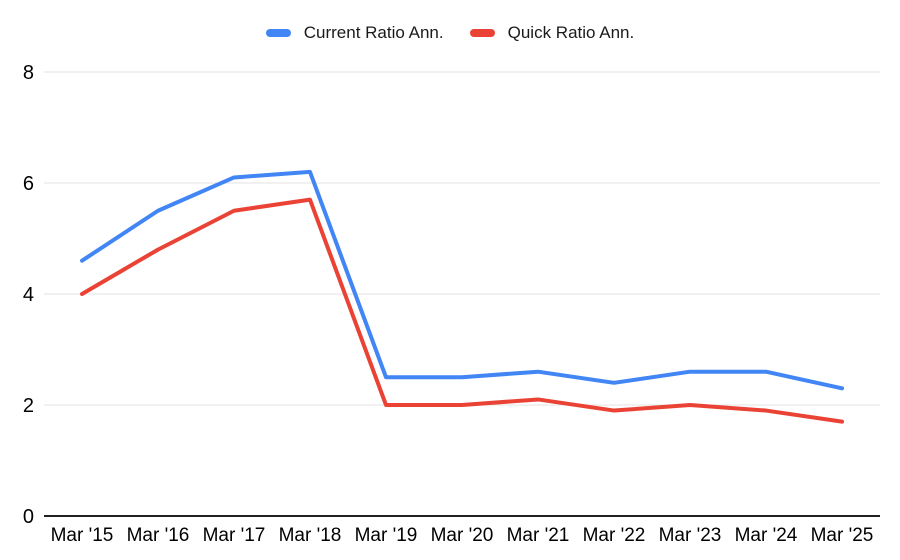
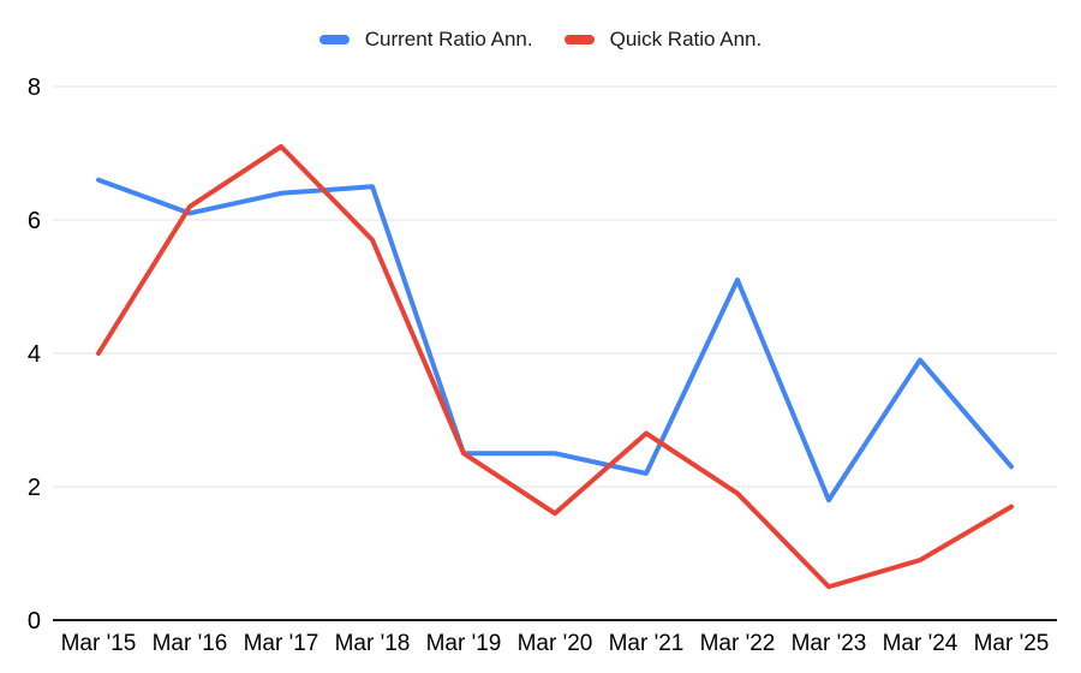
Current Ratio Ann./Mar '15: 4.6 -> 6.6
Current Ratio Ann./Mar '16: 5.5 -> 6.1
Quick Ratio Ann./Mar '16: 4.8 -> 6.2
Current Ratio Ann./Mar '17: 6.1 -> 6.4
Quick Ratio Ann./Mar '17: 5.5 -> 7.1
Current Ratio Ann./Mar '18: 6.2 -> 6.5
Quick Ratio Ann./Mar '19: 2.0 -> 2.5
Quick Ratio Ann./Mar '20: 2.0 -> 1.6
Current Ratio Ann./Mar '21: 2.6 -> 2.2
Quick Ratio Ann./Mar '21: 2.1 -> 2.8
Current Ratio Ann./Mar '22: 2.4 -> 5.1
Current Ratio Ann./Mar '23: 2.6 -> 1.8
Quick Ratio Ann./Mar '23: 2.0 -> 0.5
Current Ratio Ann./Mar '24: 2.6 -> 3.9
Quick Ratio Ann./Mar '24: 1.9 -> 0.9
